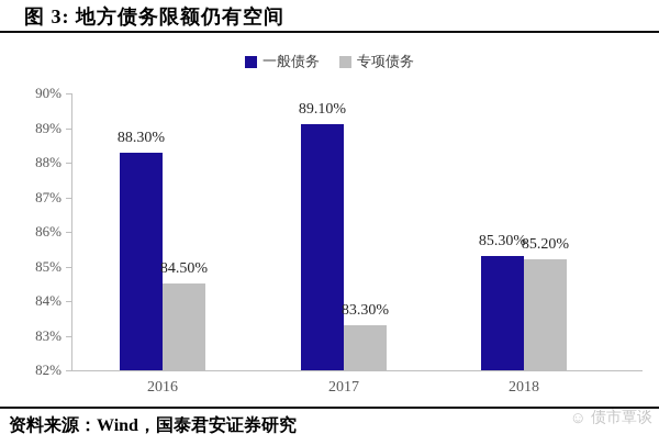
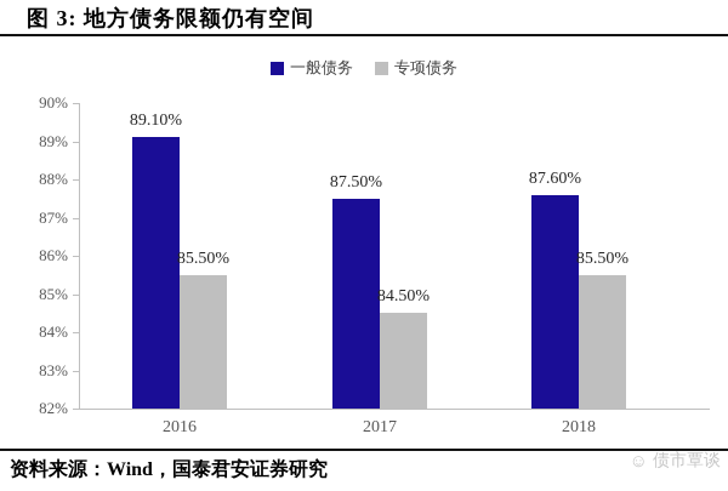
一般债务/2016: 88.30% -> 89.10%
专项债务/2016: 84.50% -> 85.50%
一般债务/2017: 89.10% -> 87.50%
专项债务/2017: 83.30% -> 84.50%
一般债务/2018: 85.30% -> 87.60%
专项债务/2018: 85.20% -> 85.50%
